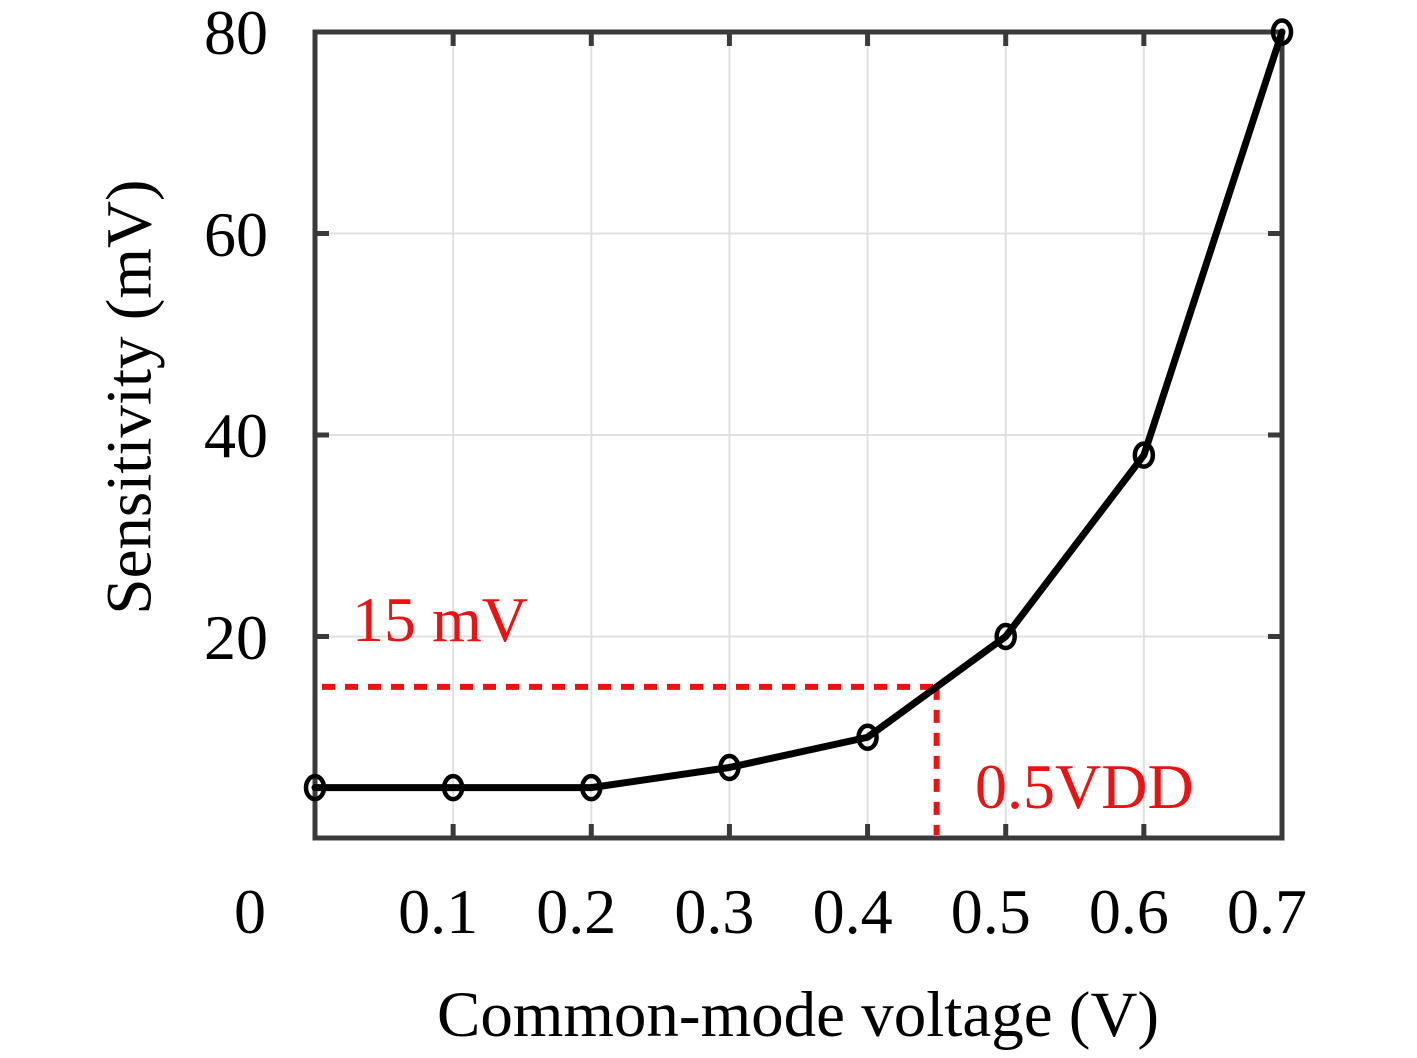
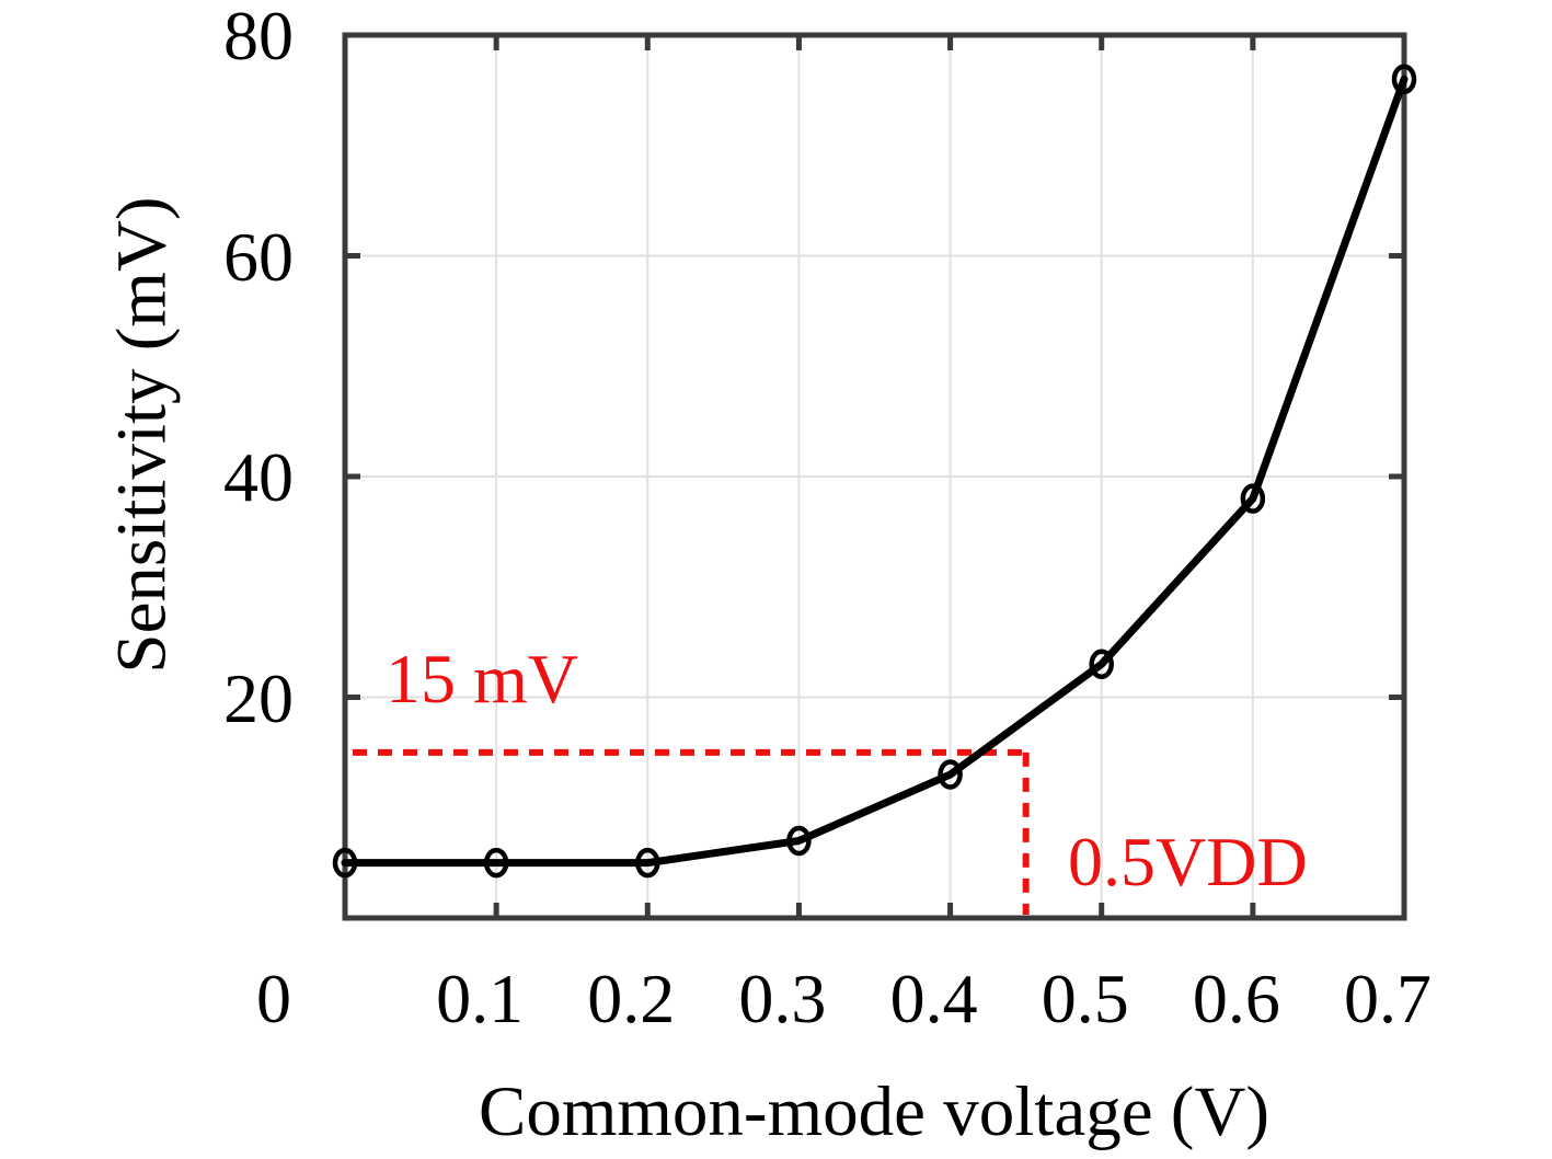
0.4: 10 -> 13
0.5: 20 -> 23
0.7: 80 -> 76
